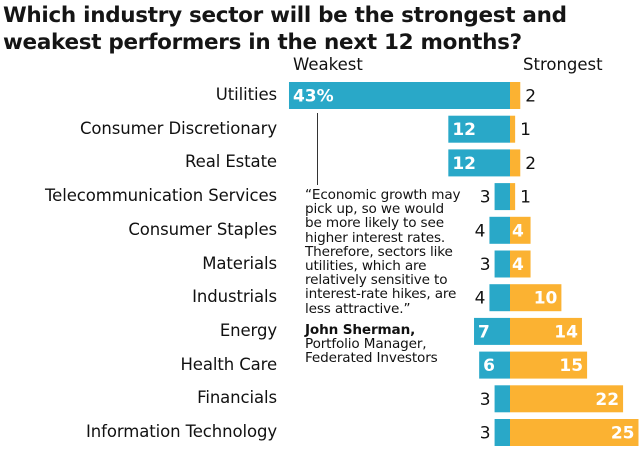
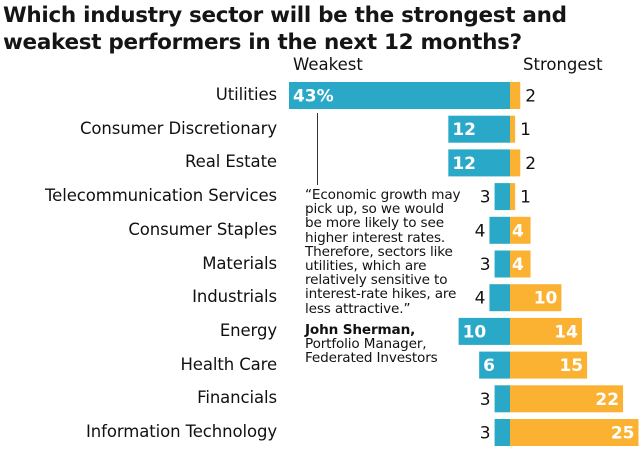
Weakest/Energy: 7 -> 10
